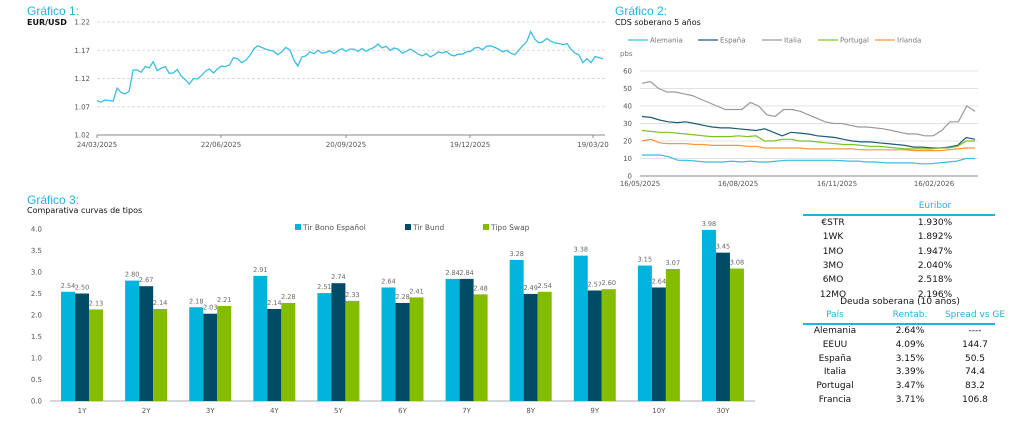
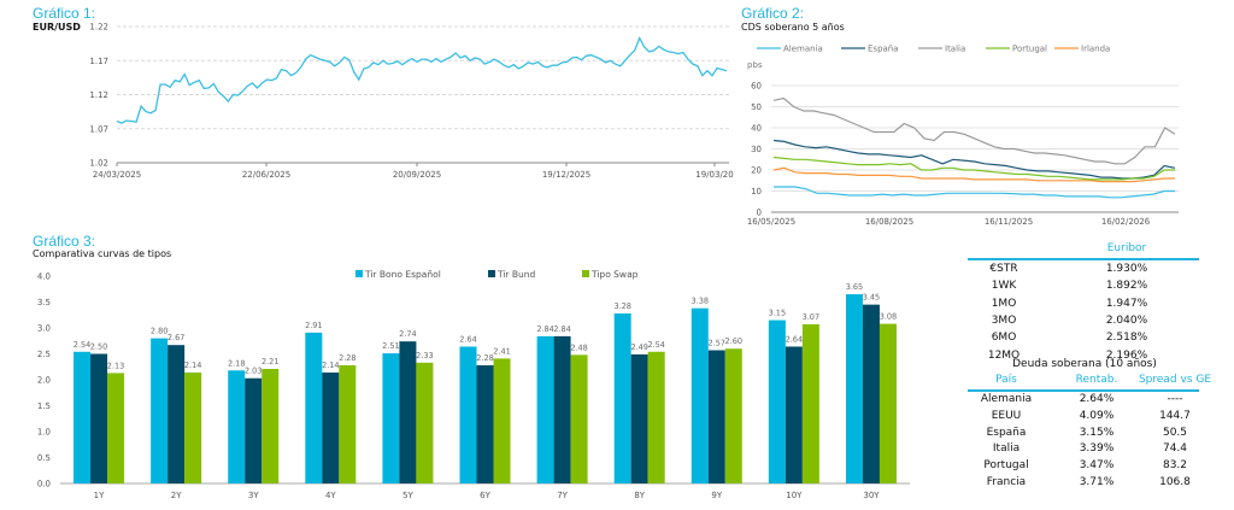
Comparativa curvas de tipos/Tir Bono Español/30Y: 3.98 -> 3.65
